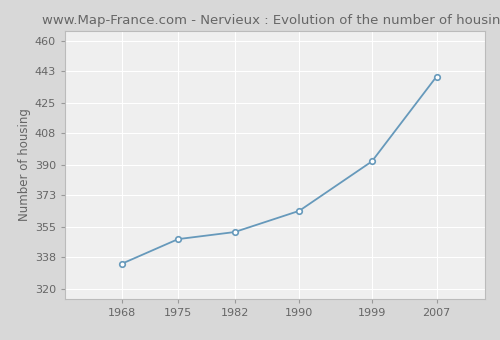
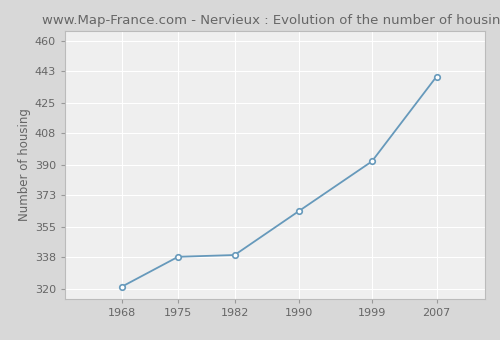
1968: 334 -> 321
1975: 348 -> 338
1982: 352 -> 339
